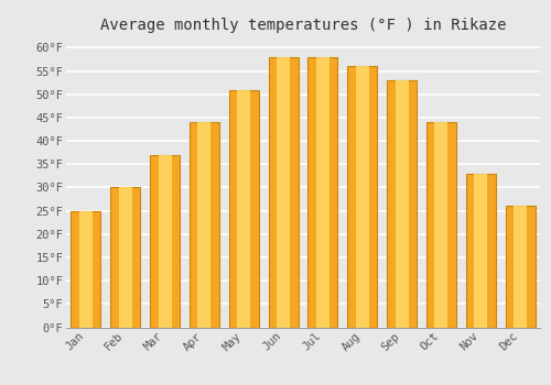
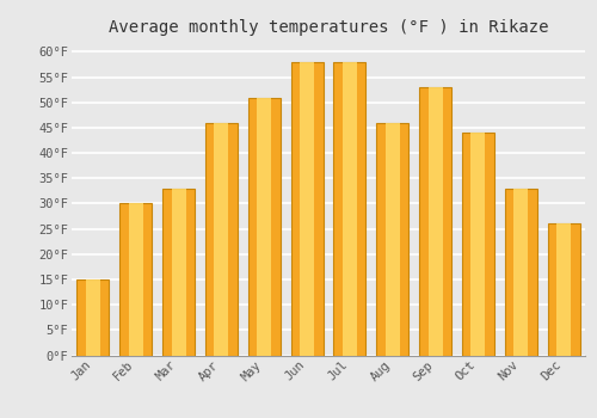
Jan: 25°F -> 15°F
Mar: 37°F -> 33°F
Apr: 44°F -> 46°F
Aug: 56°F -> 46°F
